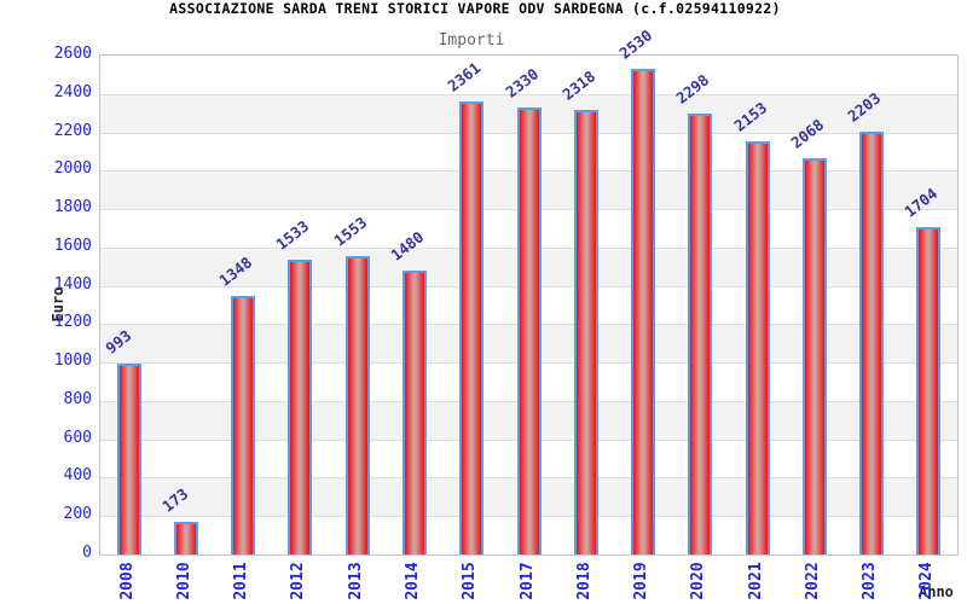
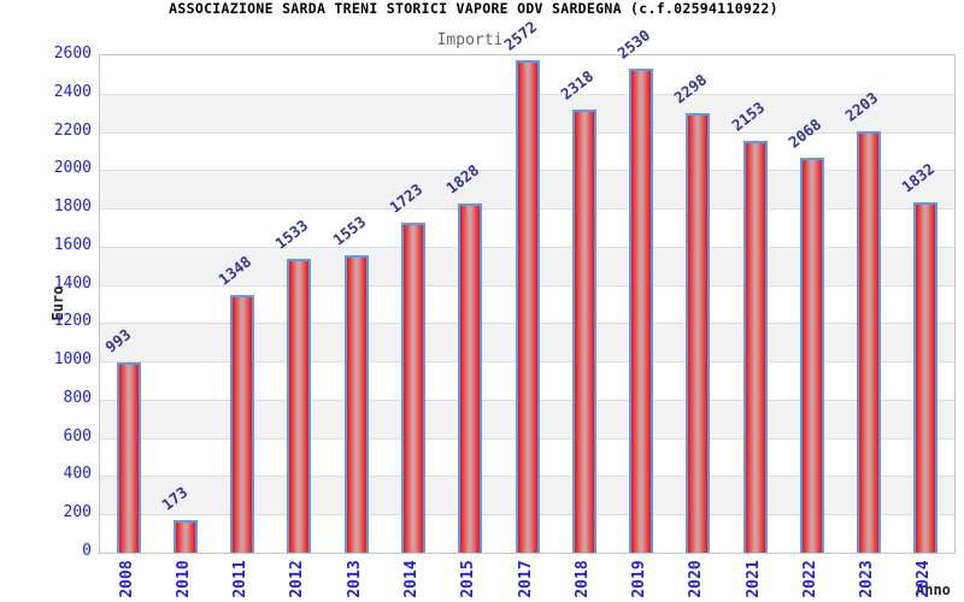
2014: 1480 -> 1723
2015: 2361 -> 1828
2017: 2330 -> 2572
2024: 1704 -> 1832
